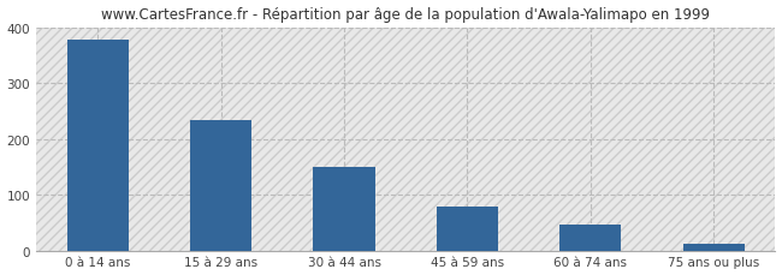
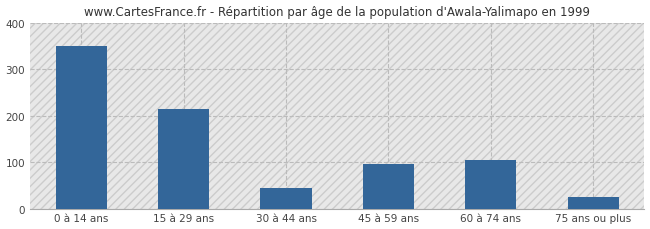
0 à 14 ans: 378 -> 350
15 à 29 ans: 234 -> 215
30 à 44 ans: 150 -> 45
45 à 59 ans: 78 -> 95
60 à 74 ans: 47 -> 105
75 ans ou plus: 11 -> 25
